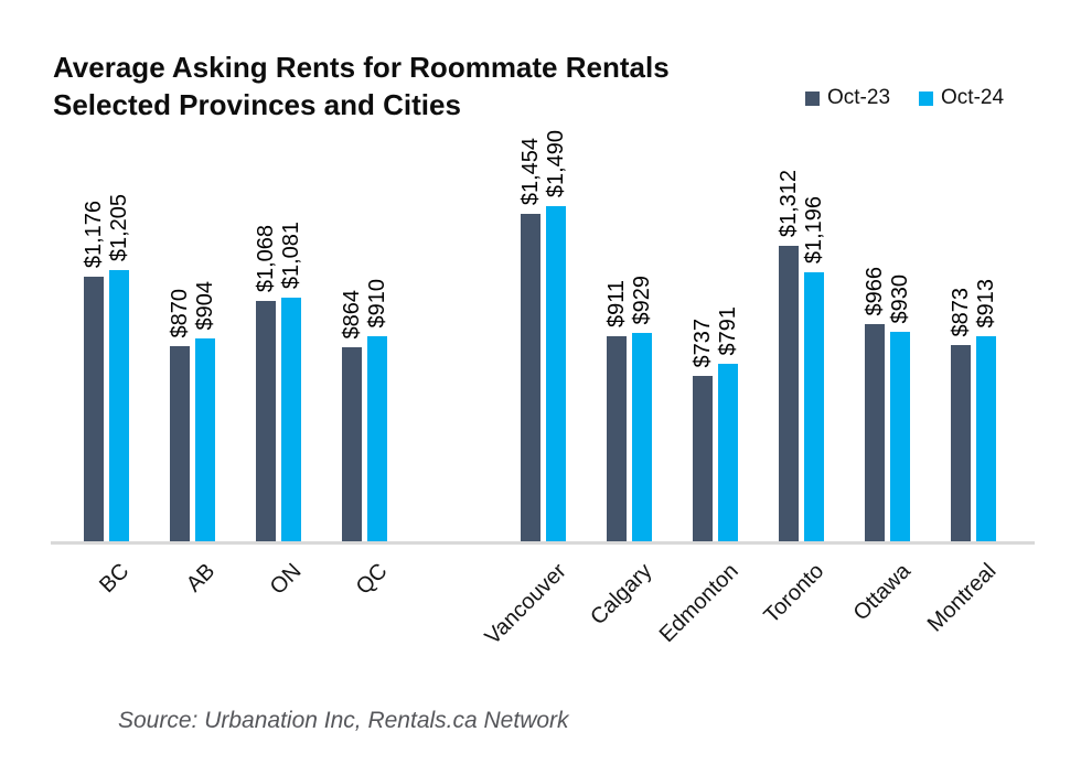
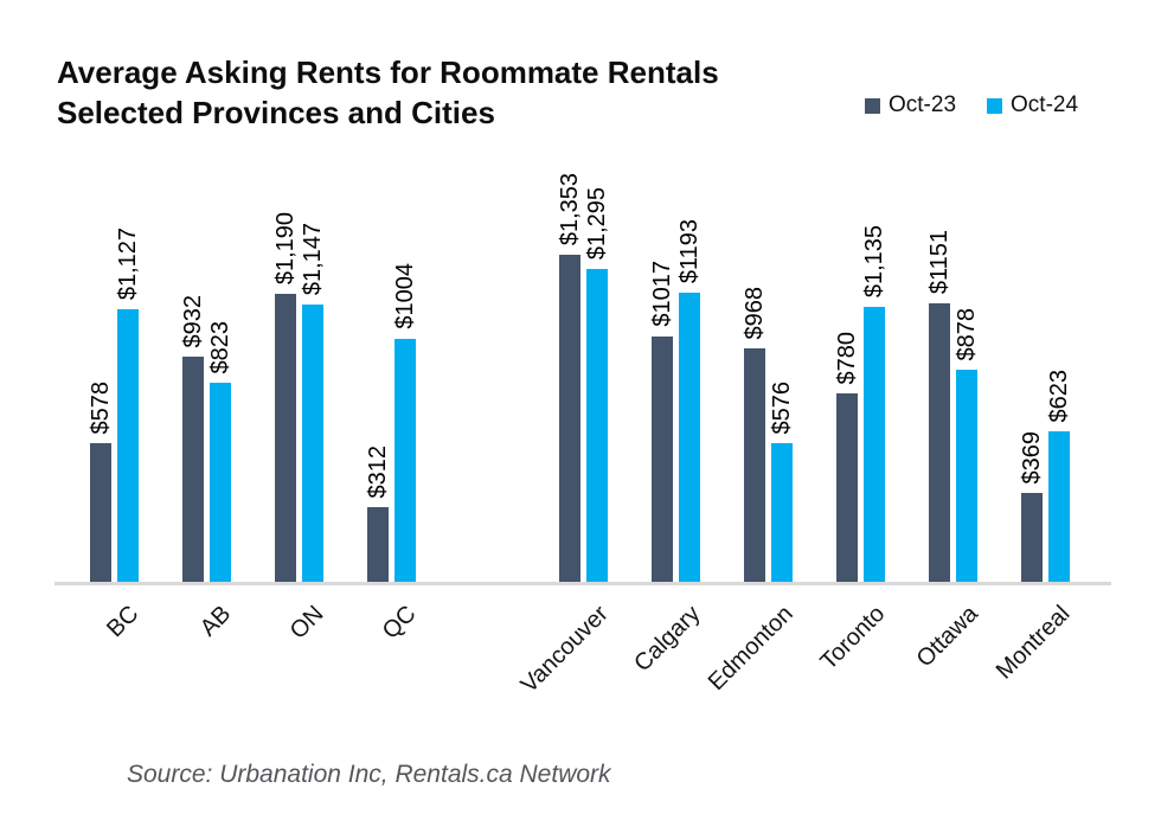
Oct-23/BC: $1,176 -> $578
Oct-24/BC: $1,205 -> $1,127
Oct-23/AB: $870 -> $932
Oct-24/AB: $904 -> $823
Oct-23/ON: $1,068 -> $1,190
Oct-24/ON: $1,081 -> $1,147
Oct-23/QC: $864 -> $312
Oct-24/QC: $910 -> $1004
Oct-23/Vancouver: $1,454 -> $1,353
Oct-24/Vancouver: $1,490 -> $1,295
Oct-23/Calgary: $911 -> $1017
Oct-24/Calgary: $929 -> $1193
Oct-23/Edmonton: $737 -> $968
Oct-24/Edmonton: $791 -> $576
Oct-23/Toronto: $1,312 -> $780
Oct-24/Toronto: $1,196 -> $1,135
Oct-23/Ottawa: $966 -> $1151
Oct-24/Ottawa: $930 -> $878
Oct-23/Montreal: $873 -> $369
Oct-24/Montreal: $913 -> $623
